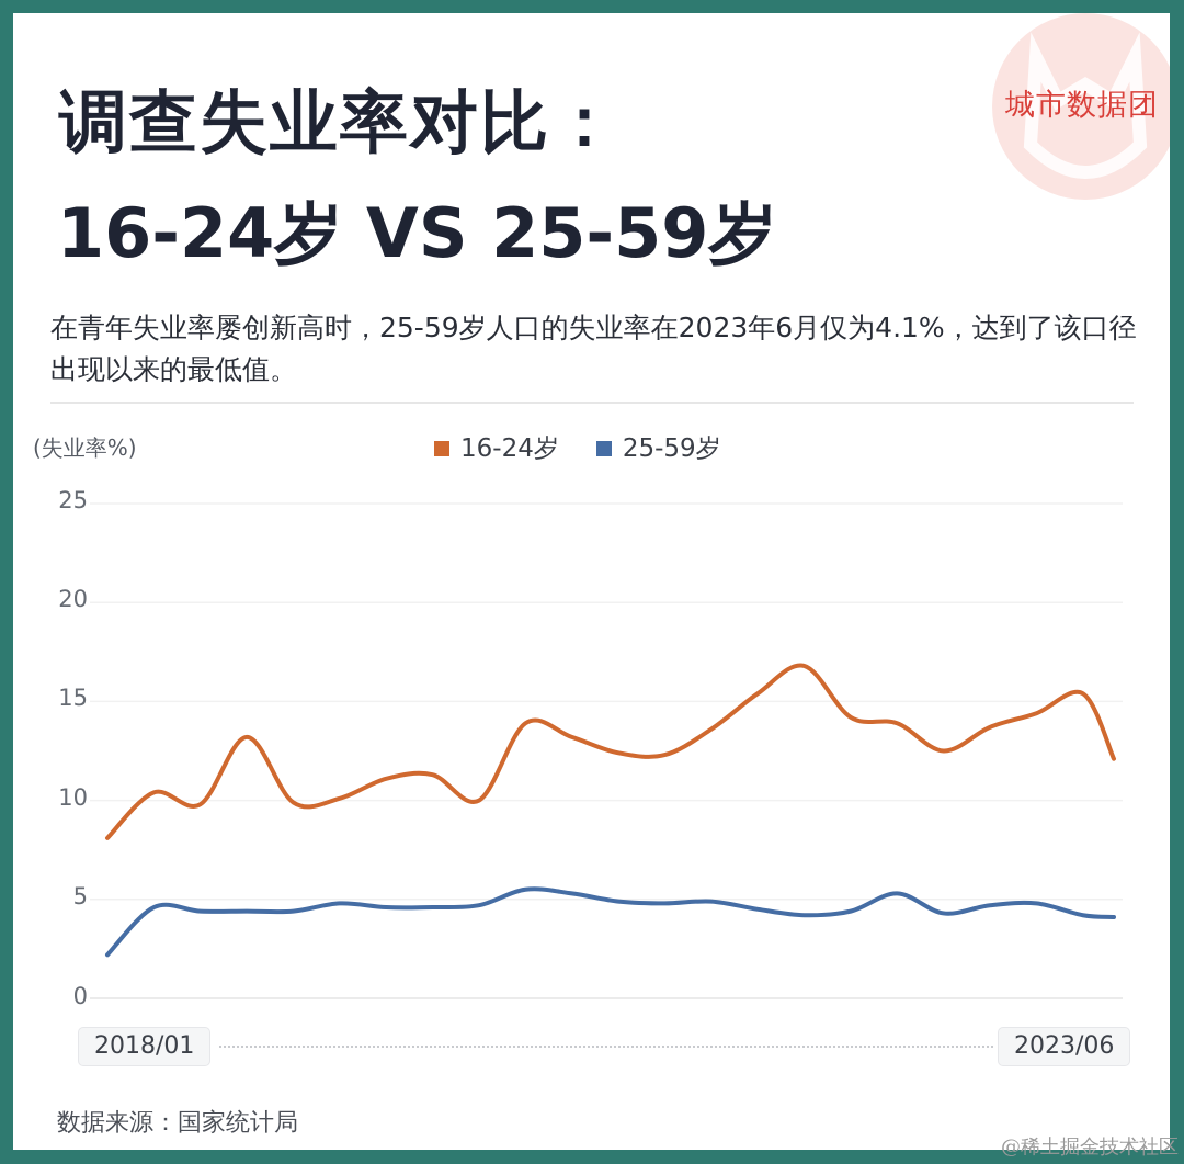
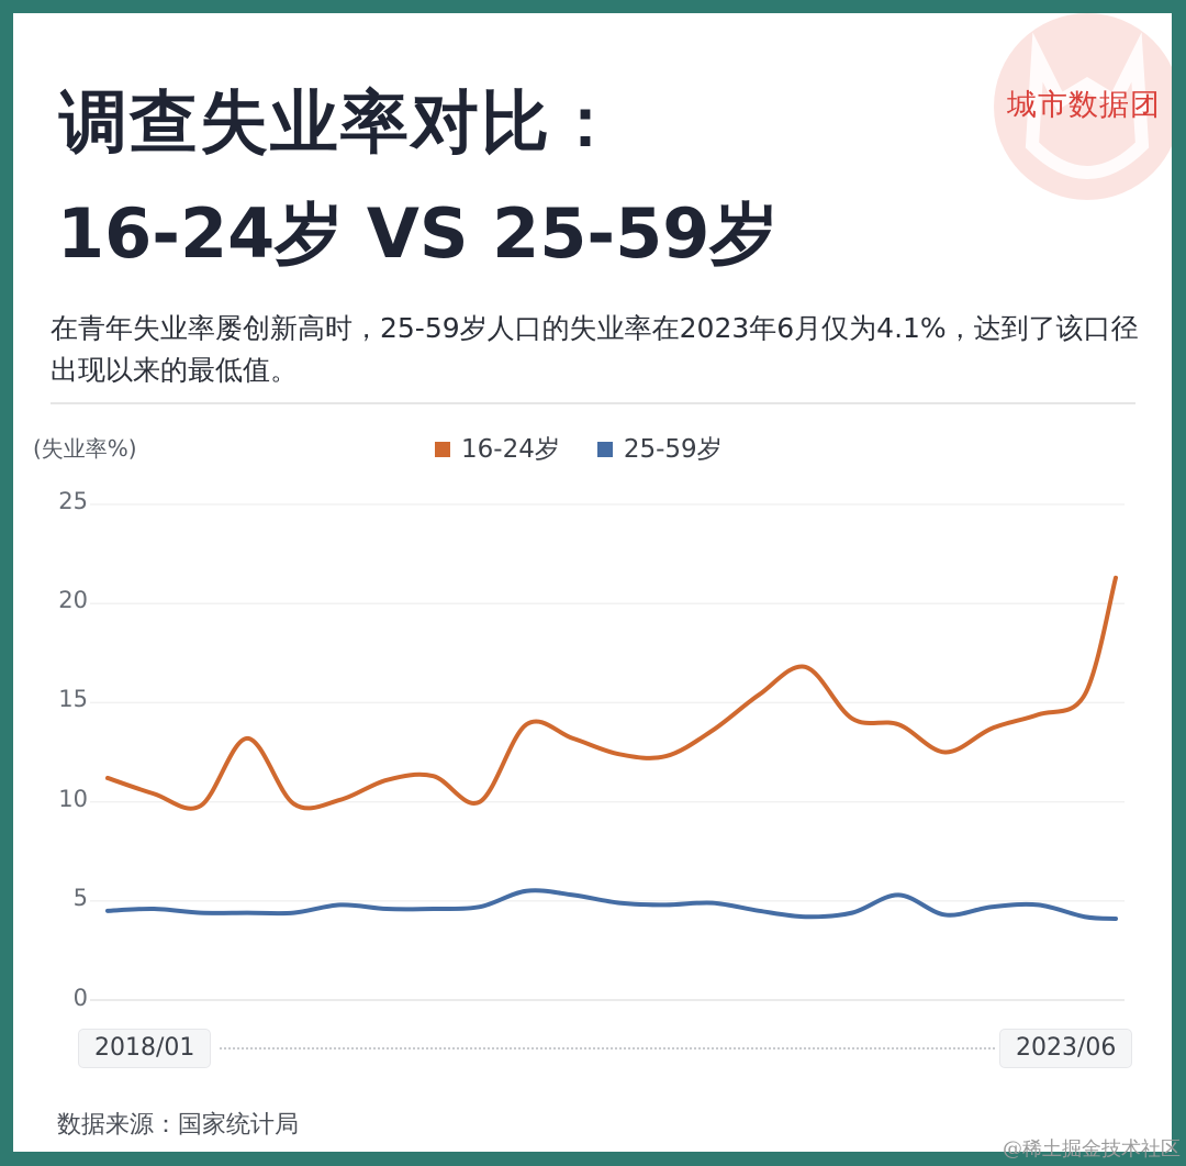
16-24岁/2018/01: 8.1 -> 11.2
25-59岁/2018/01: 2.2 -> 4.5
16-24岁/2023/06: 12.1 -> 21.3
